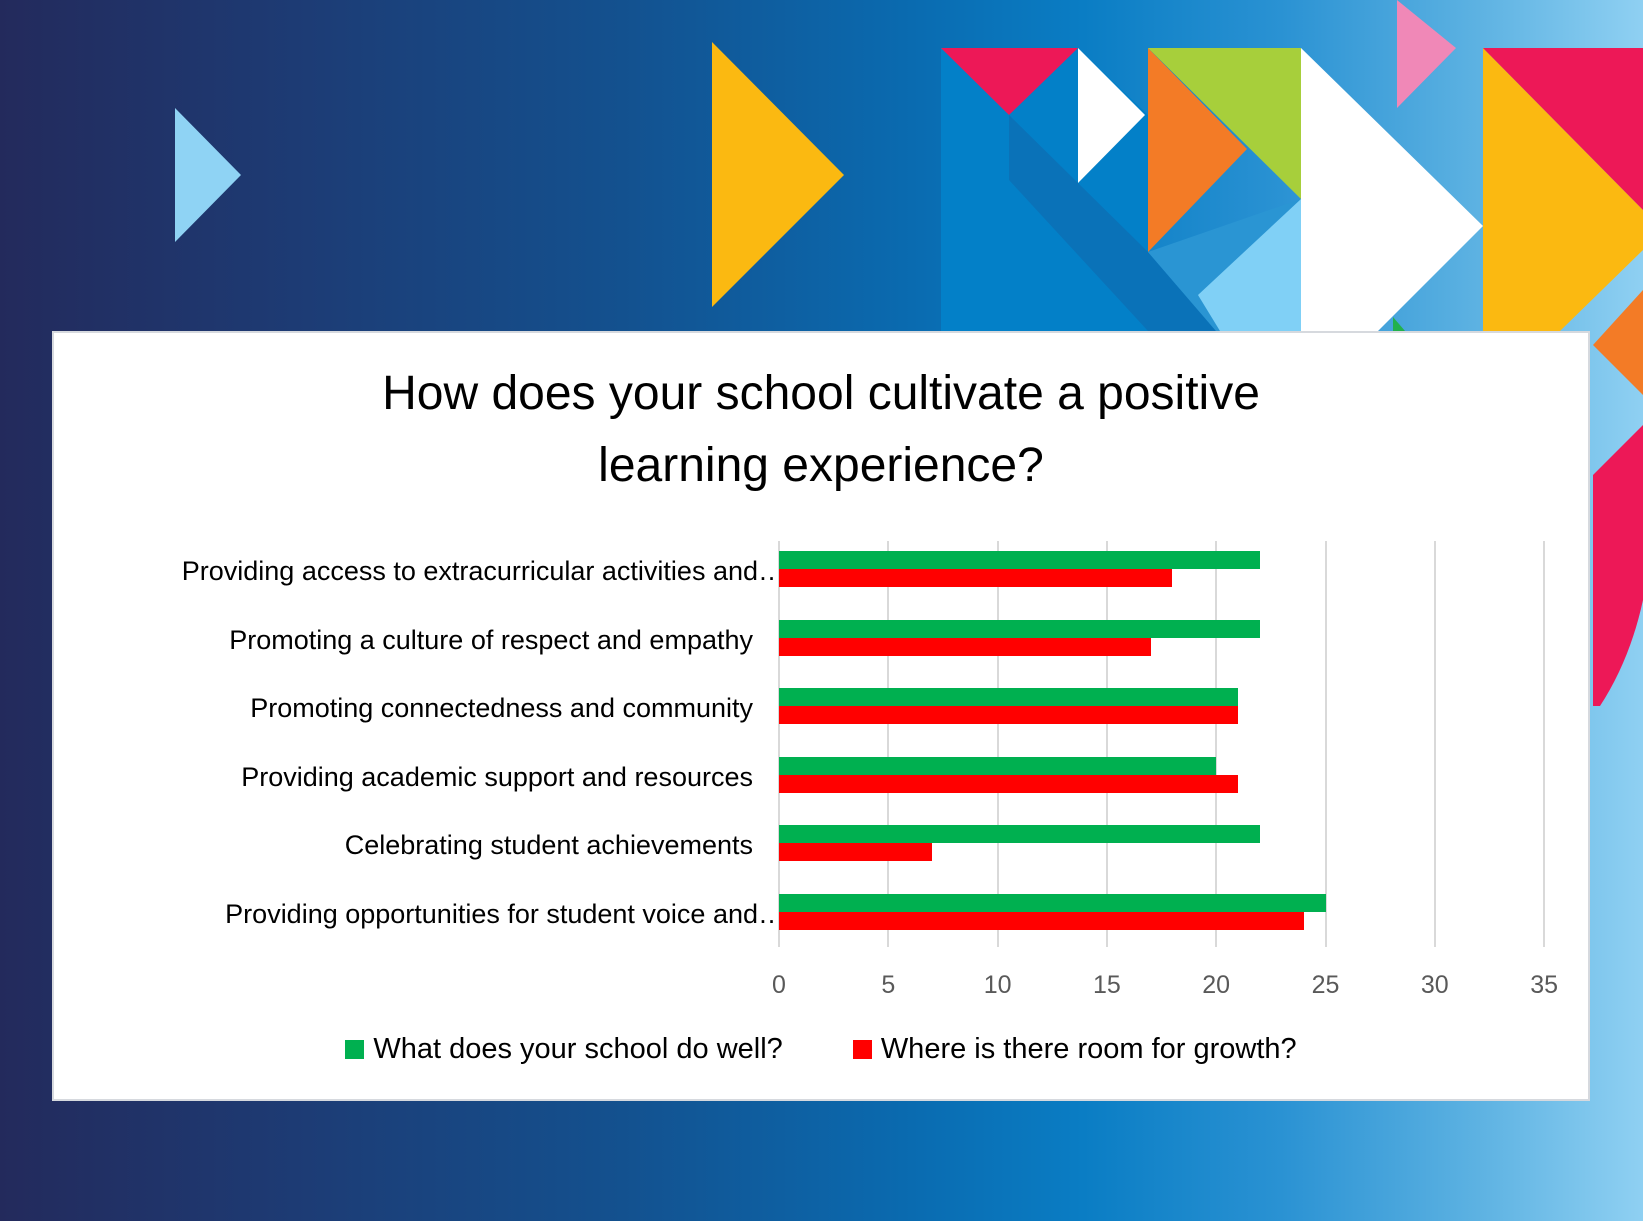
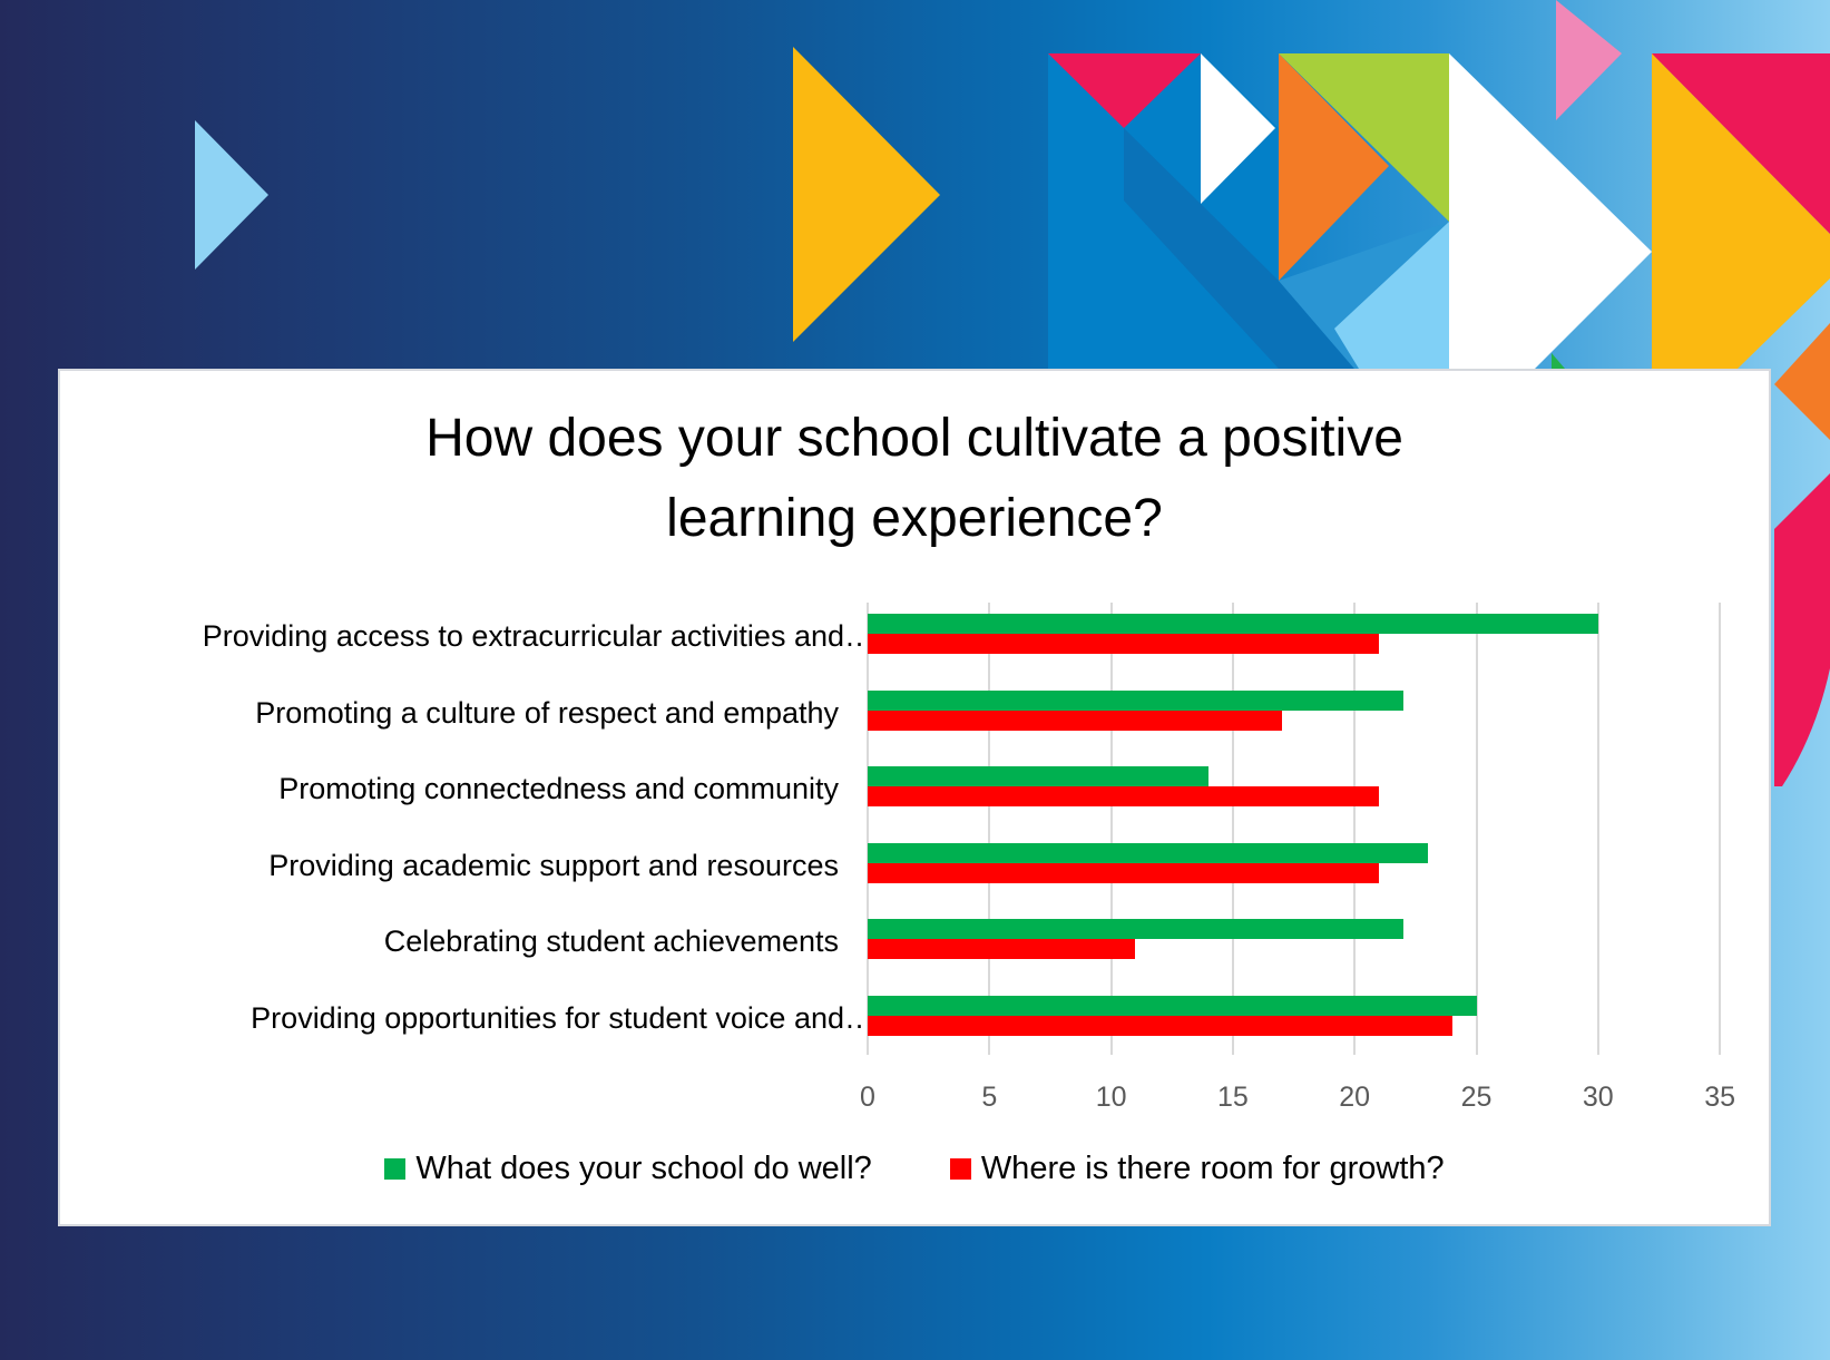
What does your school do well?/Providing access to extracurricular activities and…: 22 -> 30
Where is there room for growth?/Providing access to extracurricular activities and…: 18 -> 21
What does your school do well?/Promoting connectedness and community: 21 -> 14
What does your school do well?/Providing academic support and resources: 20 -> 23
Where is there room for growth?/Celebrating student achievements: 7 -> 11
